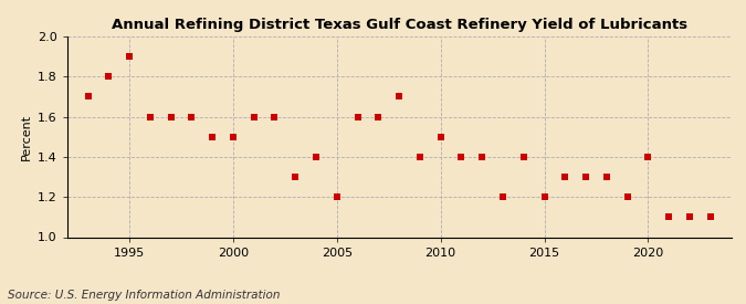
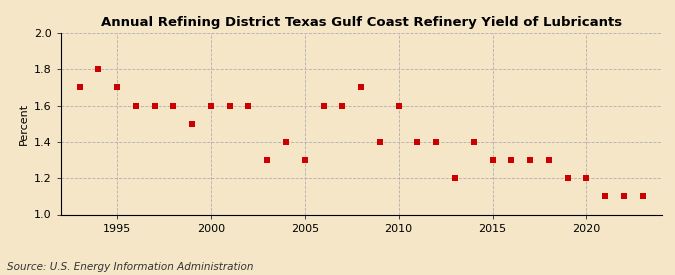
1995: 1.9 -> 1.7
2000: 1.5 -> 1.6
2005: 1.2 -> 1.3
2010: 1.5 -> 1.6
2015: 1.2 -> 1.3
2020: 1.4 -> 1.2
